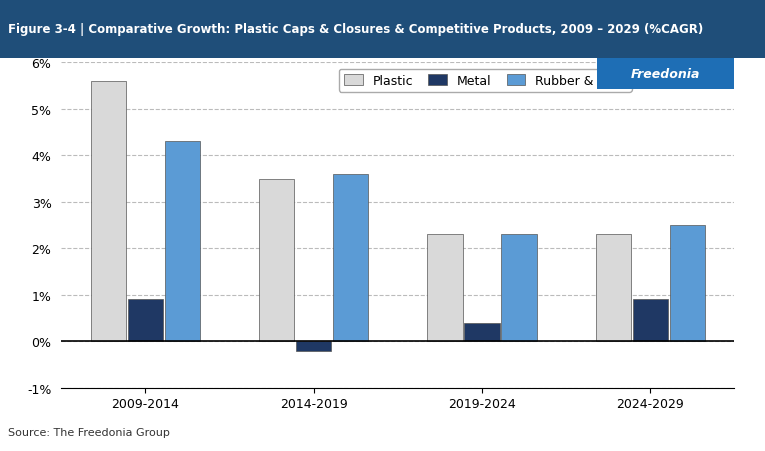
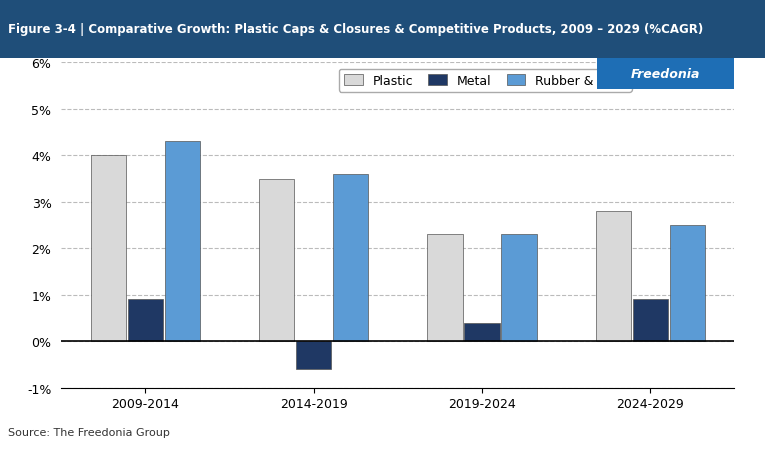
Plastic/2009-2014: 5.6% -> 4.0%
Metal/2014-2019: -0.2% -> -0.6%
Plastic/2024-2029: 2.3% -> 2.8%
